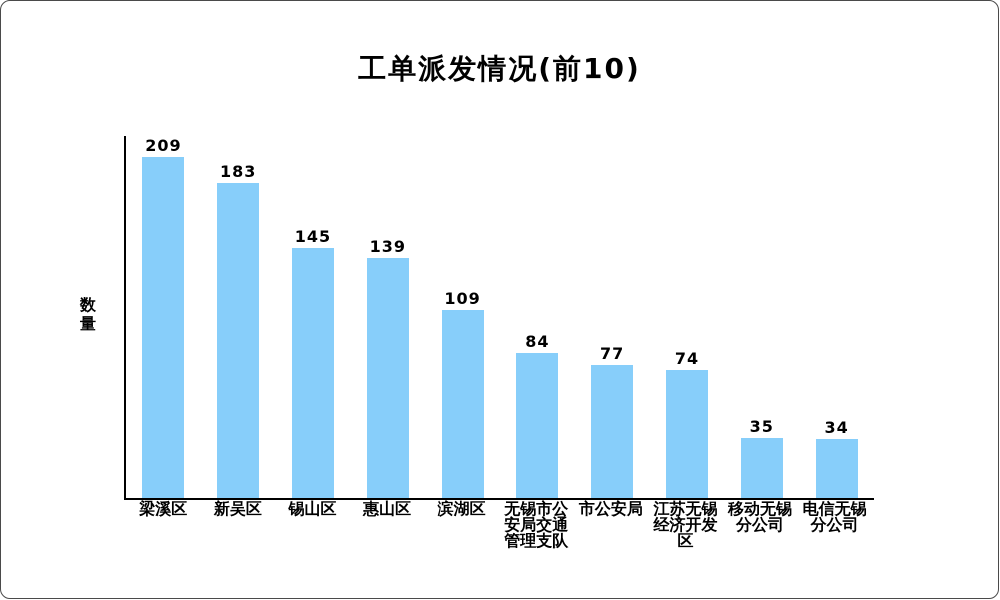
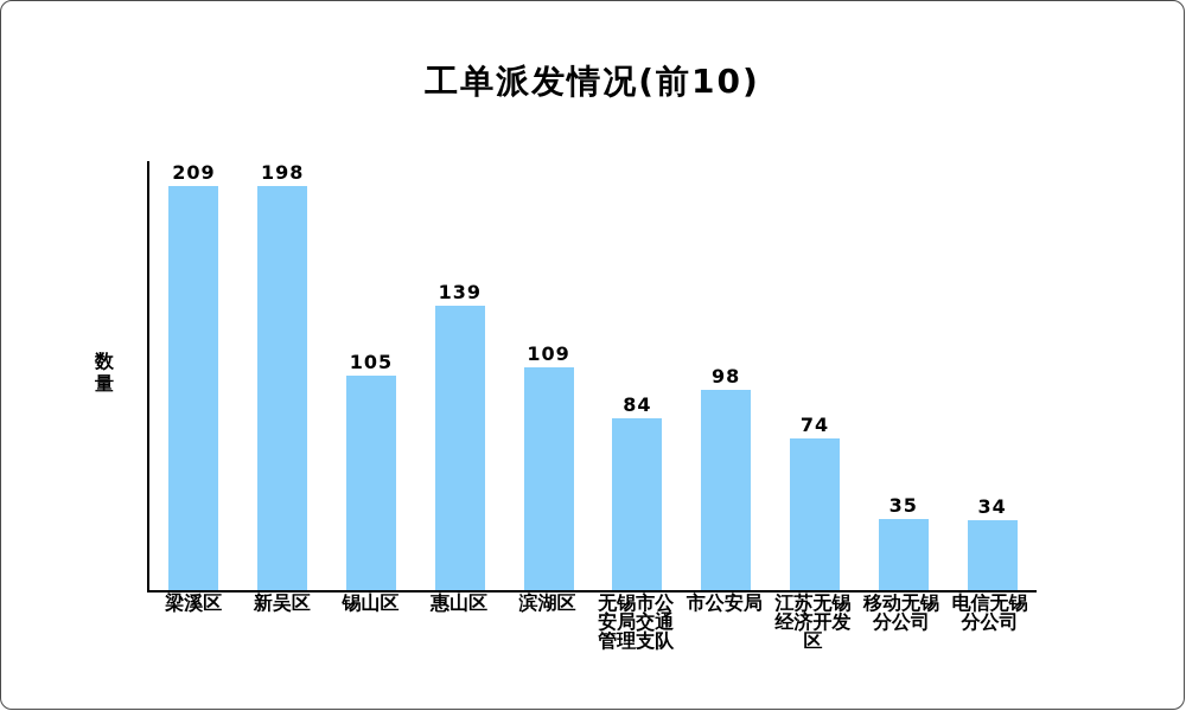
新吴区: 183 -> 198
锡山区: 145 -> 105
市公安局: 77 -> 98
